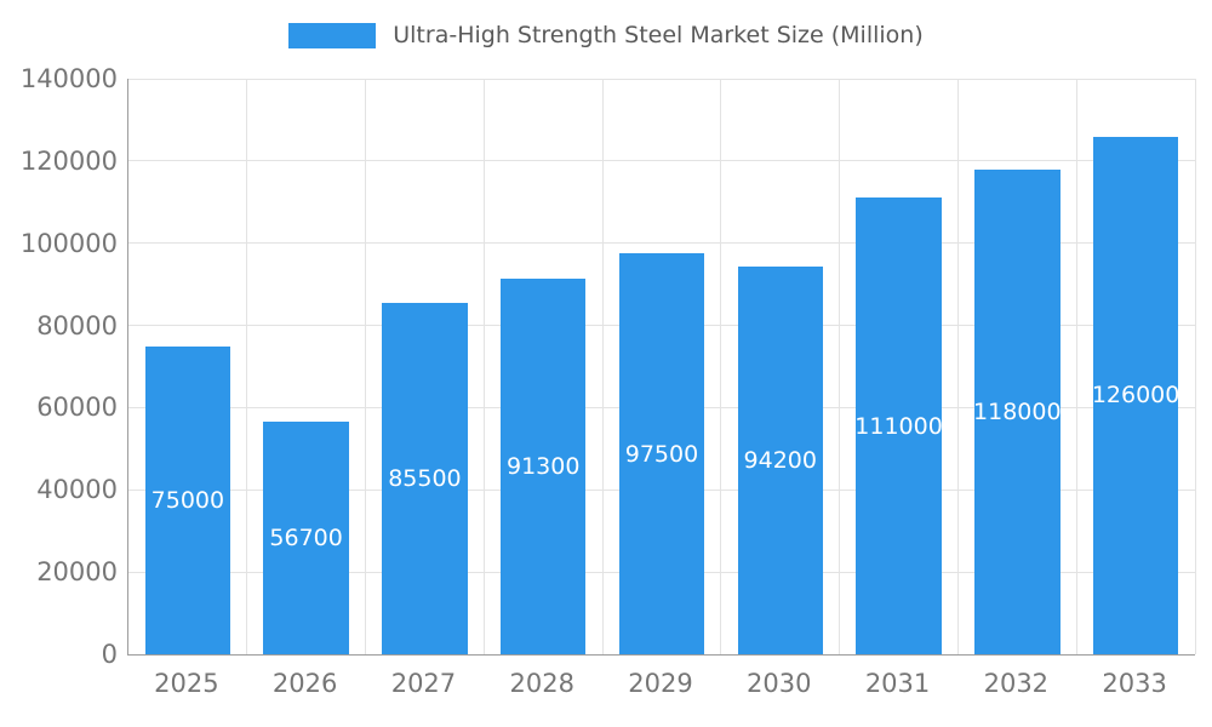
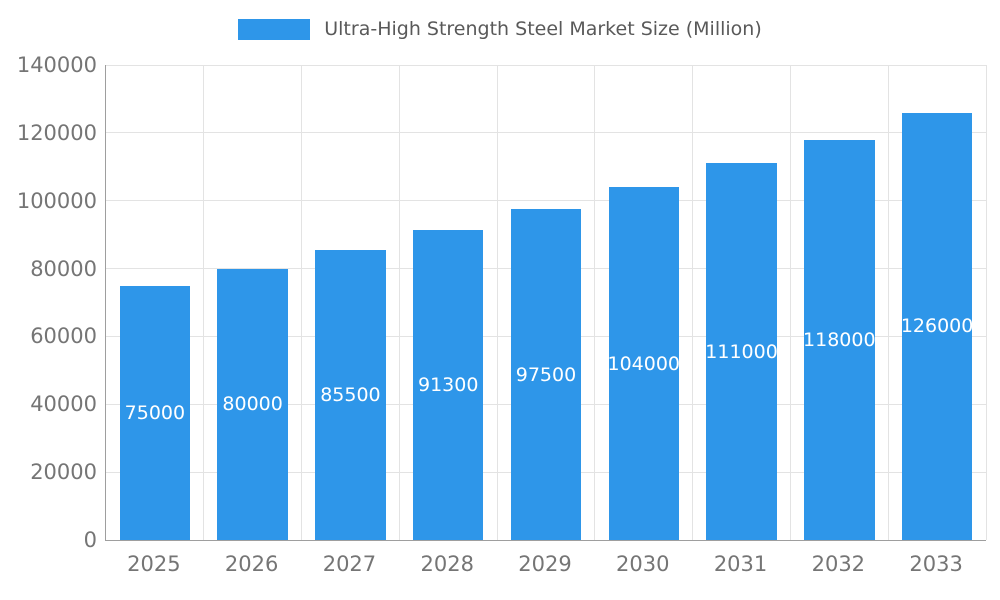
2026: 56700 -> 80000
2030: 94200 -> 104000
